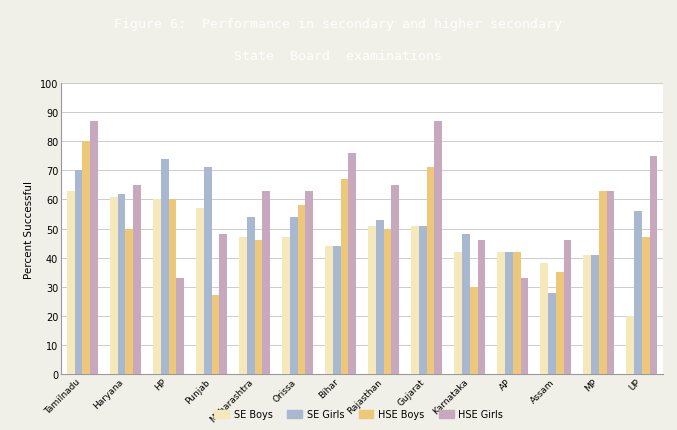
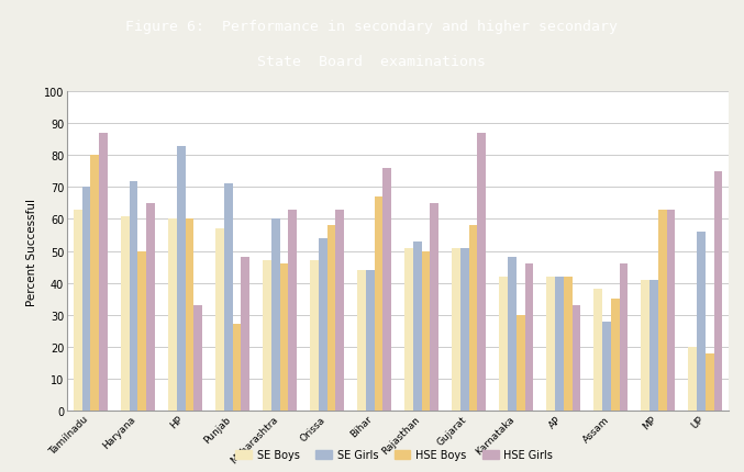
SE Girls/Haryana: 62 -> 72
SE Girls/HP: 74 -> 83
SE Girls/Maharashtra: 54 -> 60
HSE Boys/Gujarat: 71 -> 58
HSE Boys/UP: 47 -> 18
